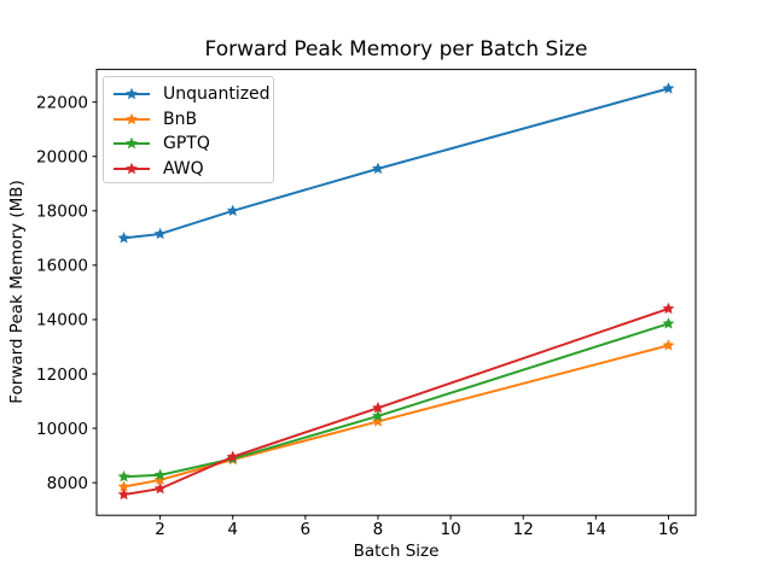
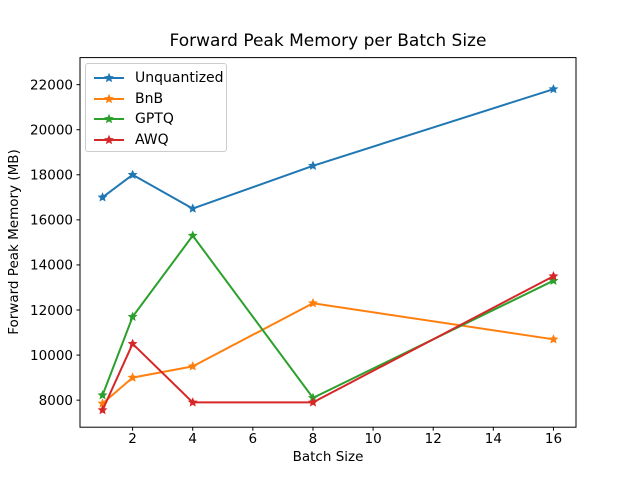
Unquantized/2: 17200 -> 18000
BnB/2: 8100 -> 9000
GPTQ/2: 8300 -> 11700
AWQ/2: 7800 -> 10500
Unquantized/4: 18000 -> 16500
BnB/4: 8800 -> 9500
GPTQ/4: 8900 -> 15300
AWQ/4: 9000 -> 7900
Unquantized/8: 19600 -> 18400
BnB/8: 10200 -> 12300
GPTQ/8: 10400 -> 8100
AWQ/8: 10800 -> 7900
Unquantized/16: 22500 -> 21800
BnB/16: 13000 -> 10700
GPTQ/16: 13800 -> 13300
AWQ/16: 14400 -> 13500
